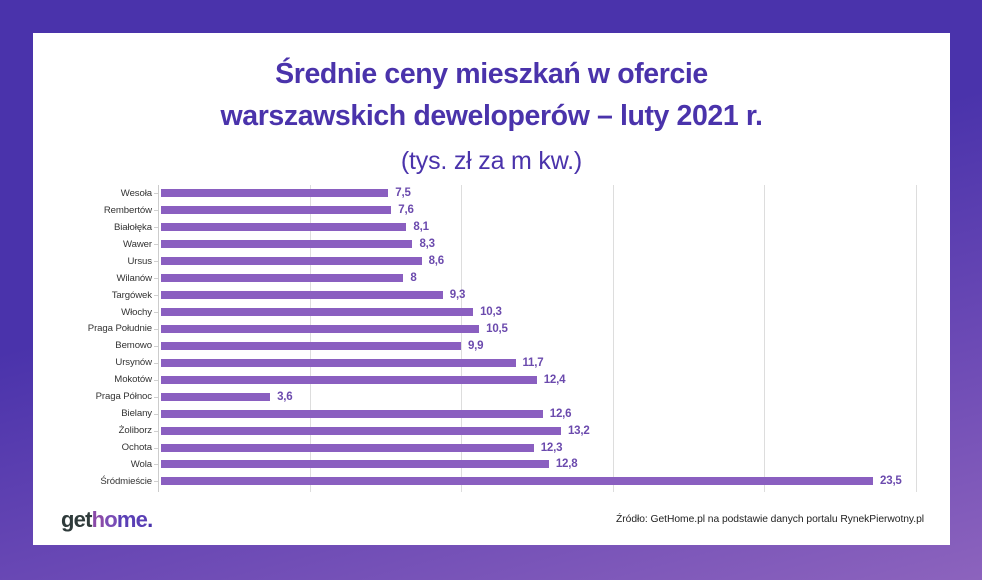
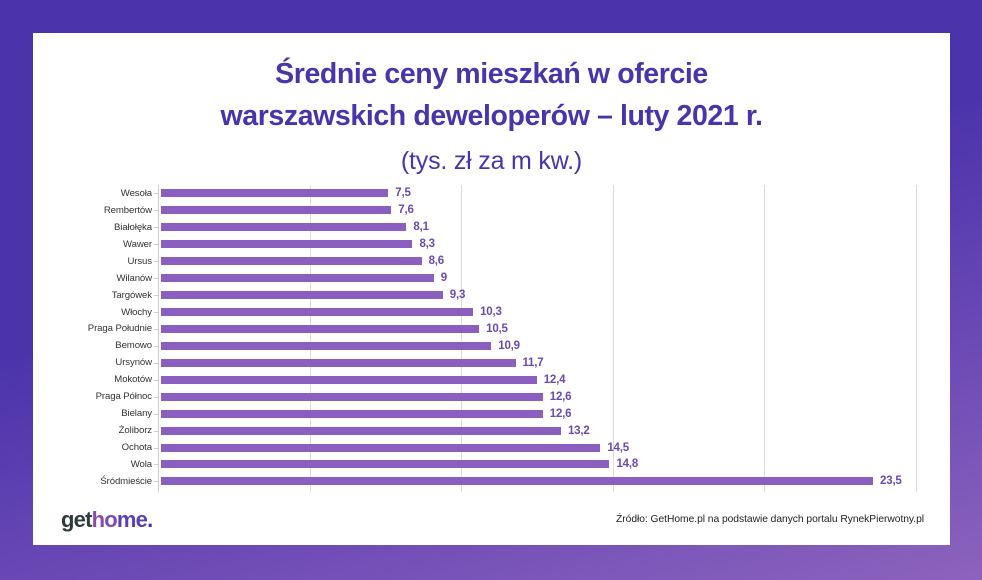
Wilanów: 8 -> 9
Bemowo: 9,9 -> 10,9
Praga Północ: 3,6 -> 12,6
Ochota: 12,3 -> 14,5
Wola: 12,8 -> 14,8
